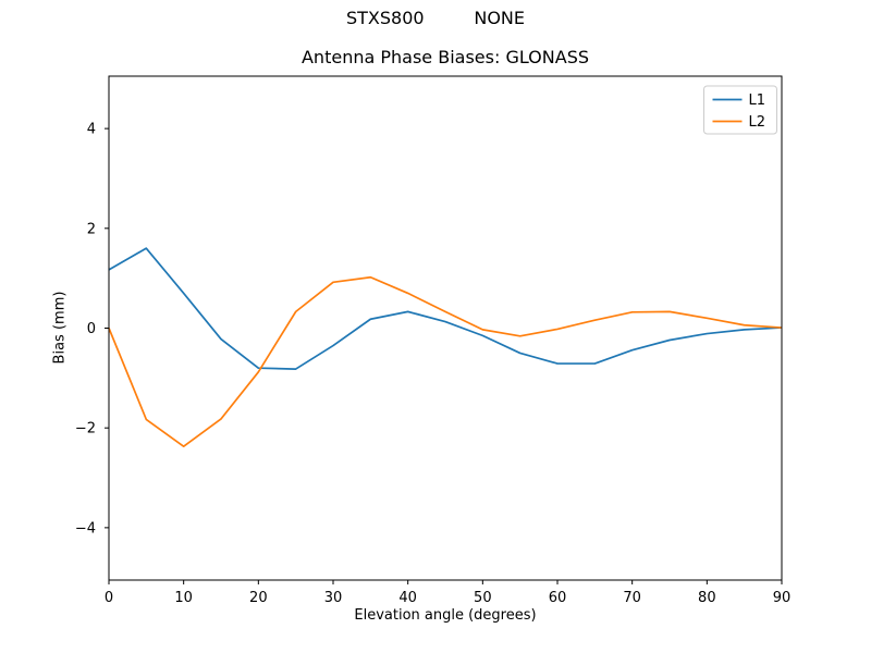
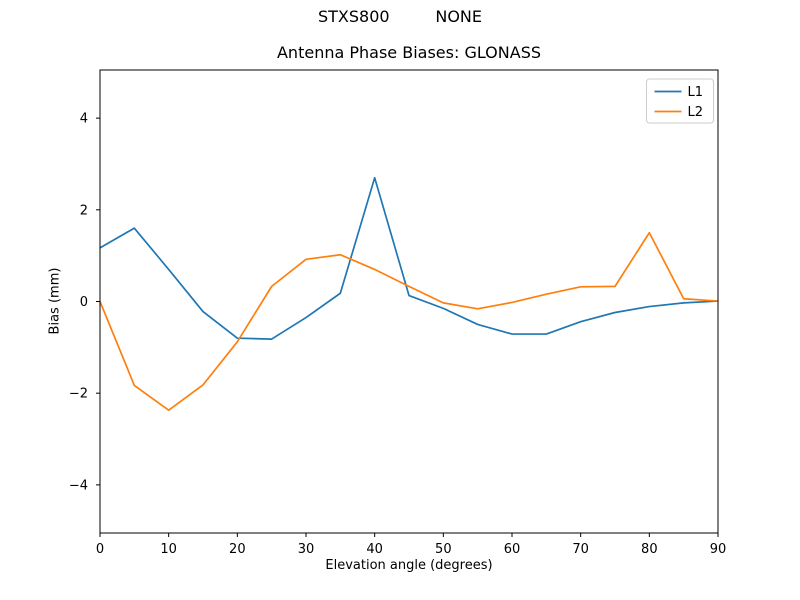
L1/40: 0.3 -> 2.7
L2/80: 0.2 -> 1.5
